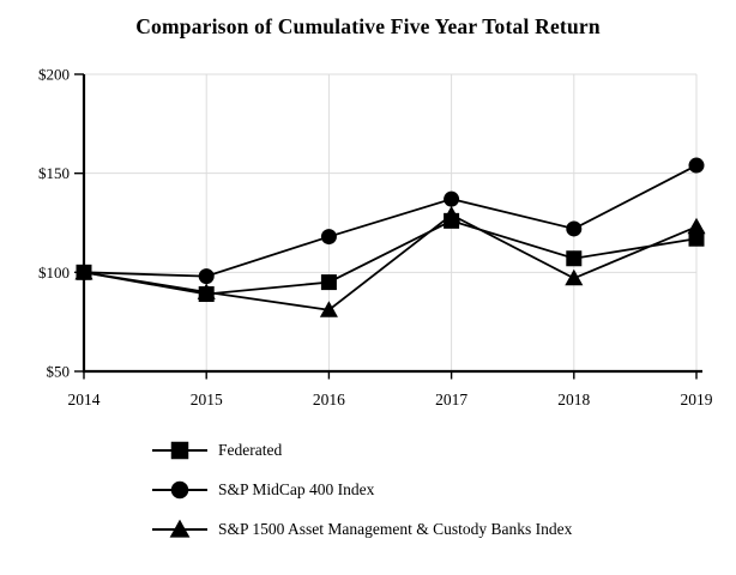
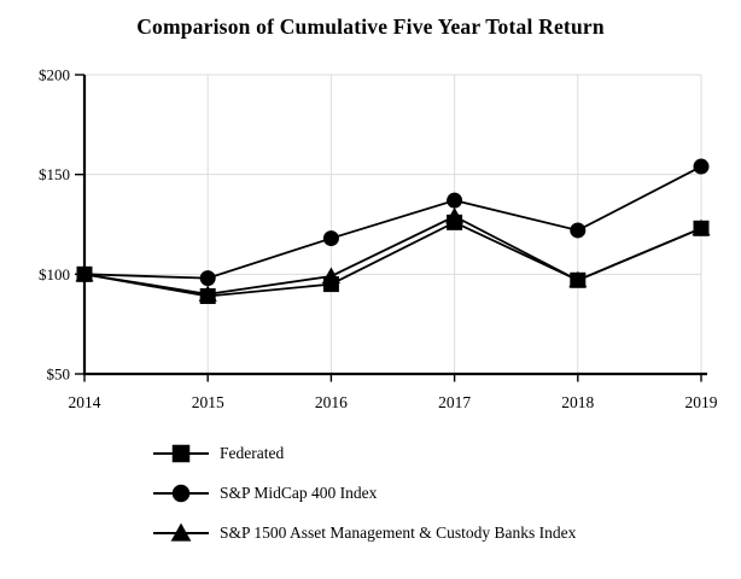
S&P 1500 Asset Management & Custody Banks Index/2016: $81 -> $99
Federated/2018: $107 -> $97
Federated/2019: $117 -> $123
